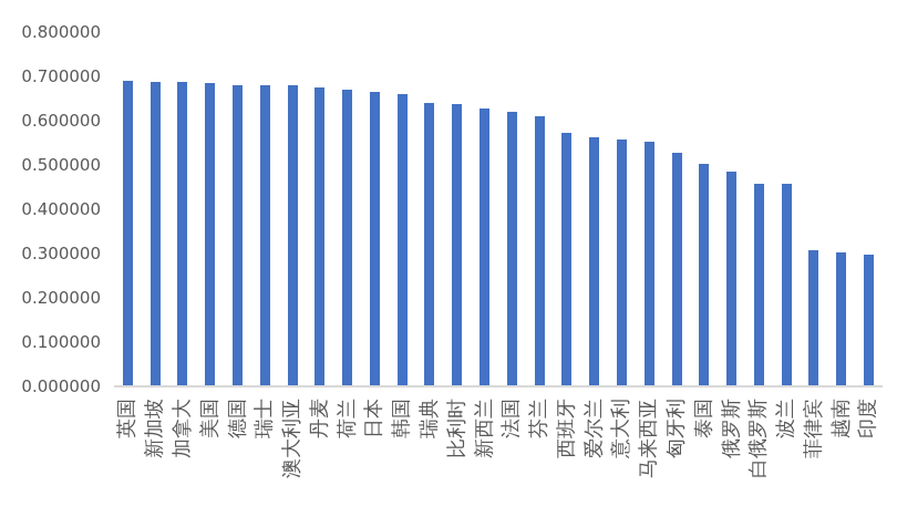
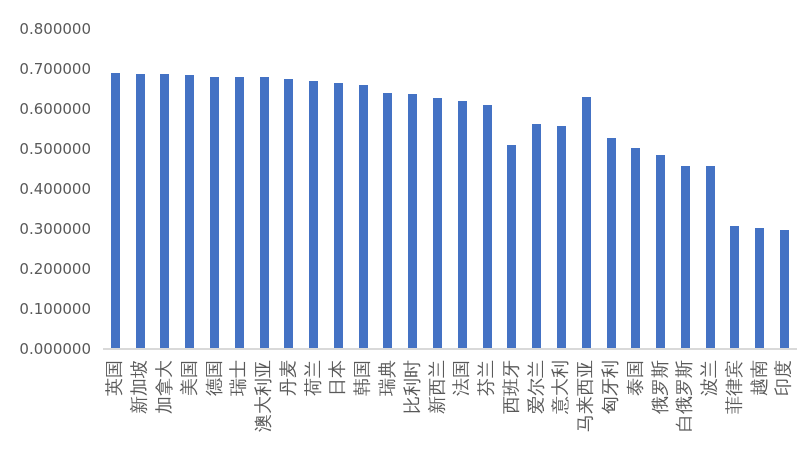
西班牙: 0.57 -> 0.51
马来西亚: 0.55 -> 0.63
